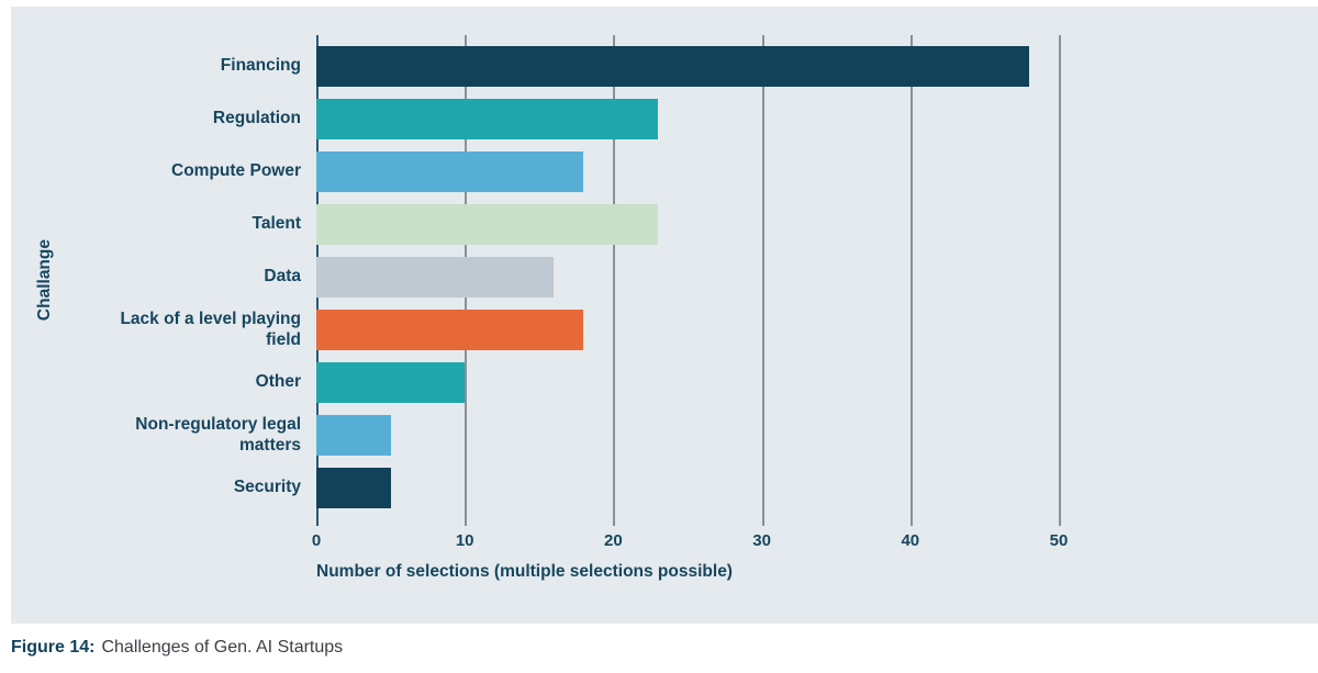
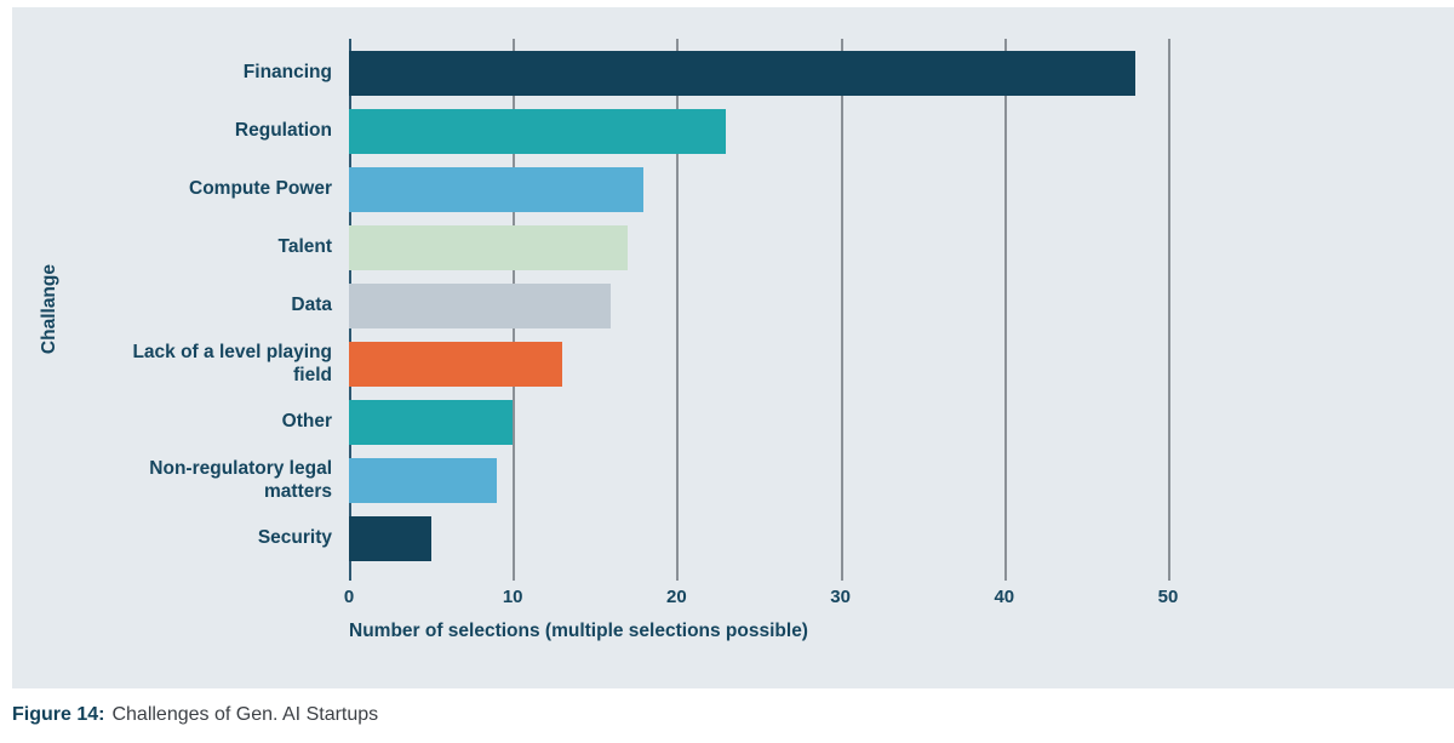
Talent: 23 -> 17
Lack of a level playing field: 18 -> 13
Non-regulatory legal matters: 5 -> 9
